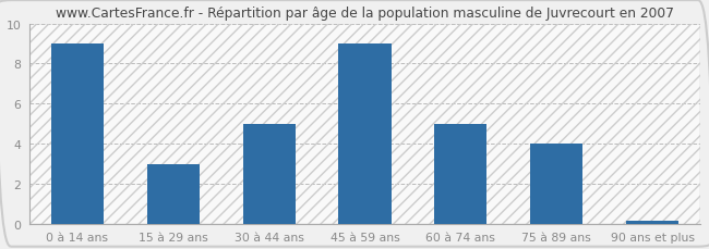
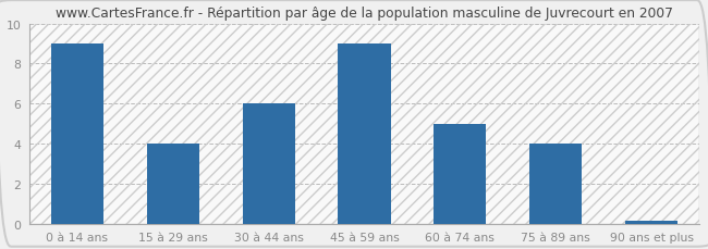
15 à 29 ans: 3.0 -> 4.0
30 à 44 ans: 5.0 -> 6.0
